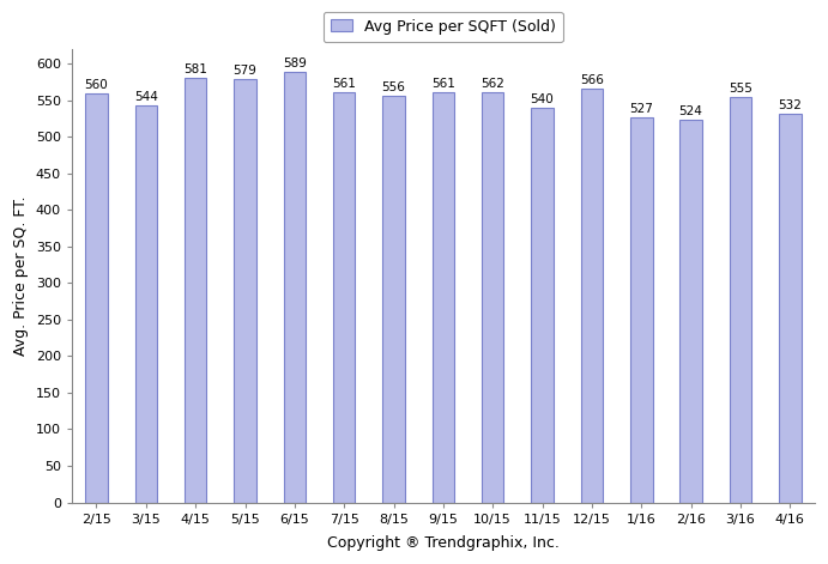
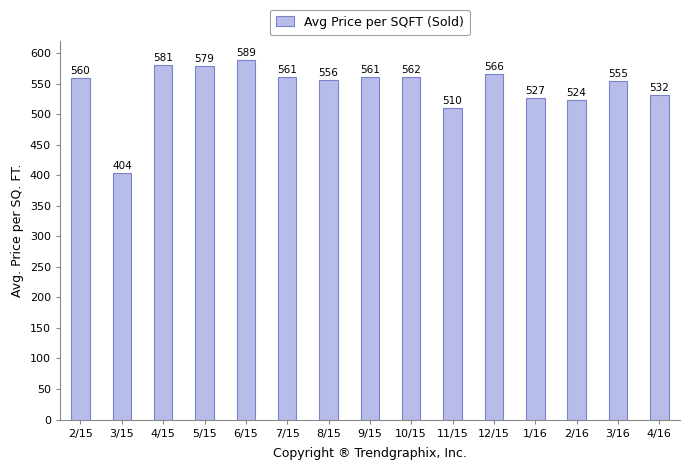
3/15: 544 -> 404
11/15: 540 -> 510
